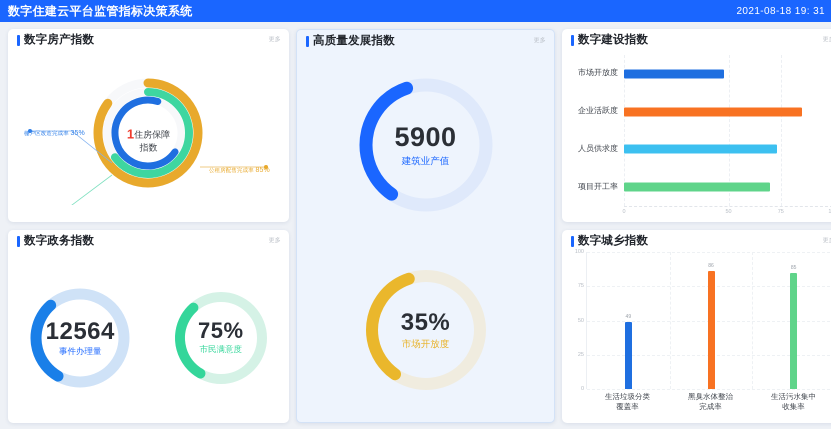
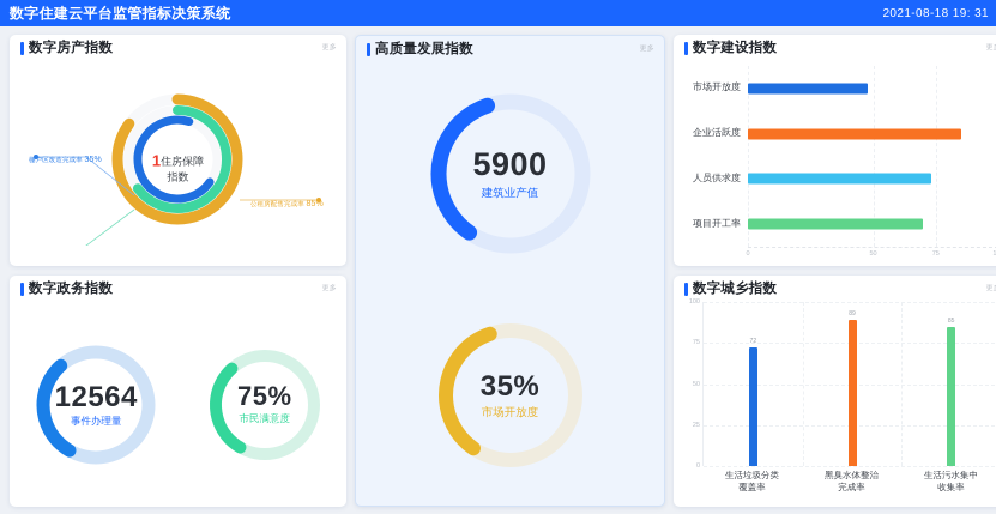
数字城乡指数/生活垃圾分类 覆盖率: 49 -> 72
数字城乡指数/黑臭水体整治 完成率: 86 -> 89
